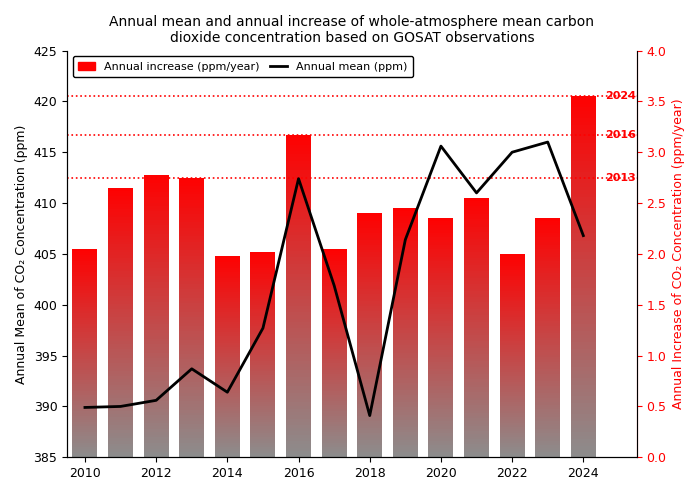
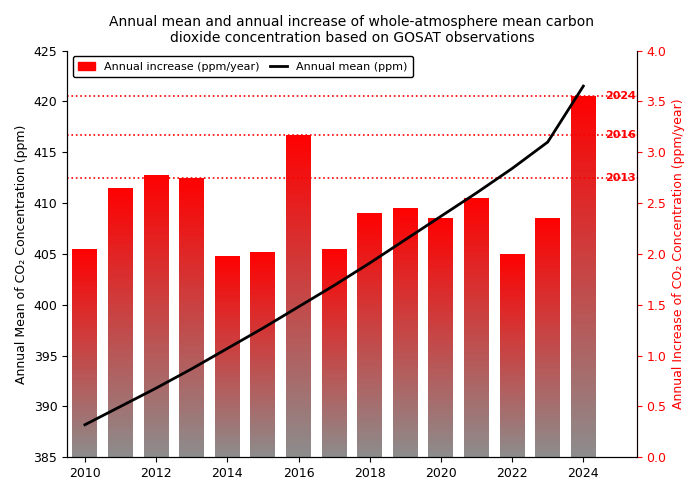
2010: 389.9 -> 388.2
2012: 390.6 -> 391.8
2014: 391.4 -> 395.7
2016: 412.4 -> 399.8
2018: 389.1 -> 404.1
2020: 415.6 -> 408.7
2022: 415.0 -> 413.4
2024: 406.8 -> 421.5
